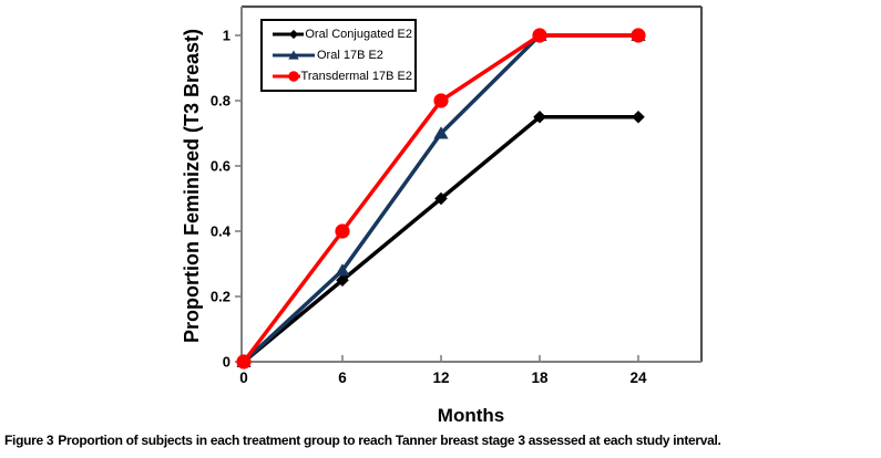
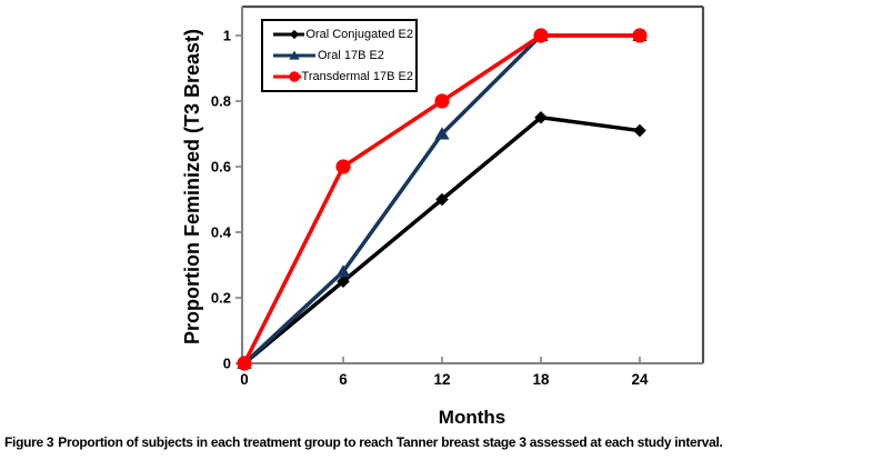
Transdermal 17B E2/6: 0.4 -> 0.6
Oral Conjugated E2/24: 0.75 -> 0.71
